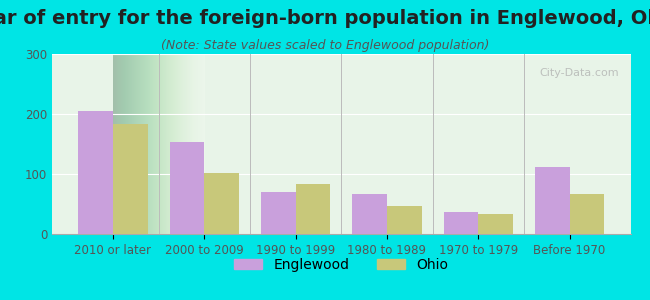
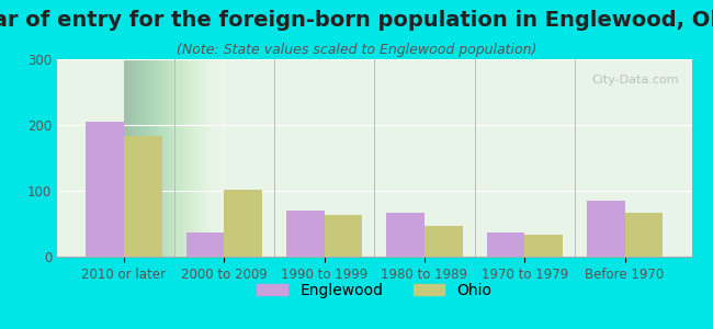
Englewood/2000 to 2009: 154 -> 37
Ohio/1990 to 1999: 84 -> 63
Englewood/Before 1970: 112 -> 85
